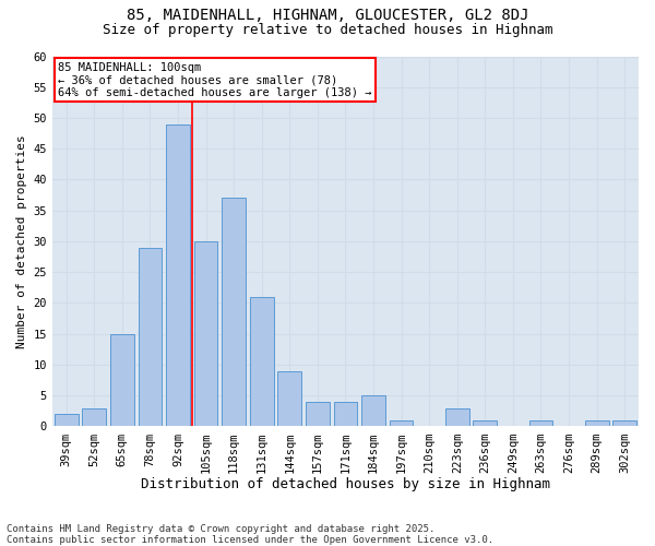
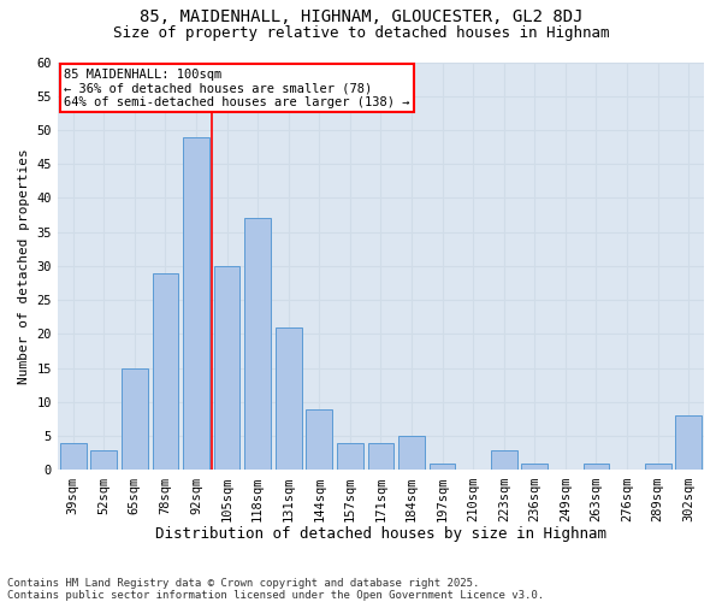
39sqm: 2 -> 4
302sqm: 1 -> 8
